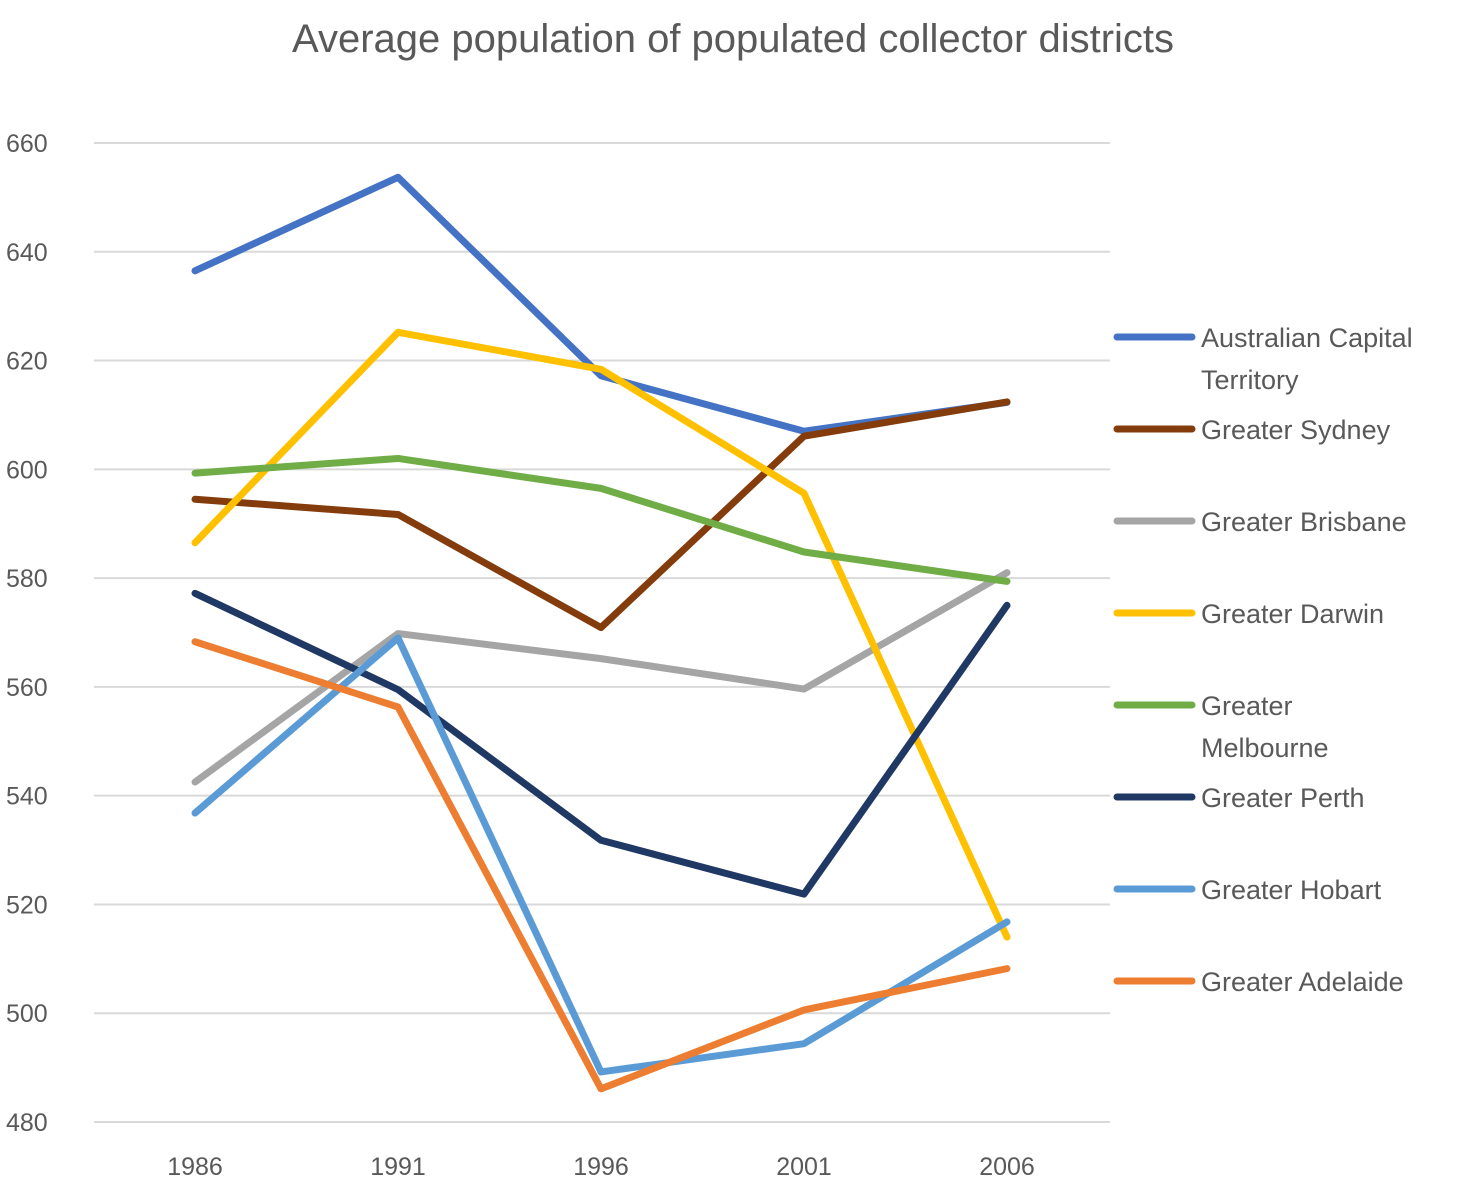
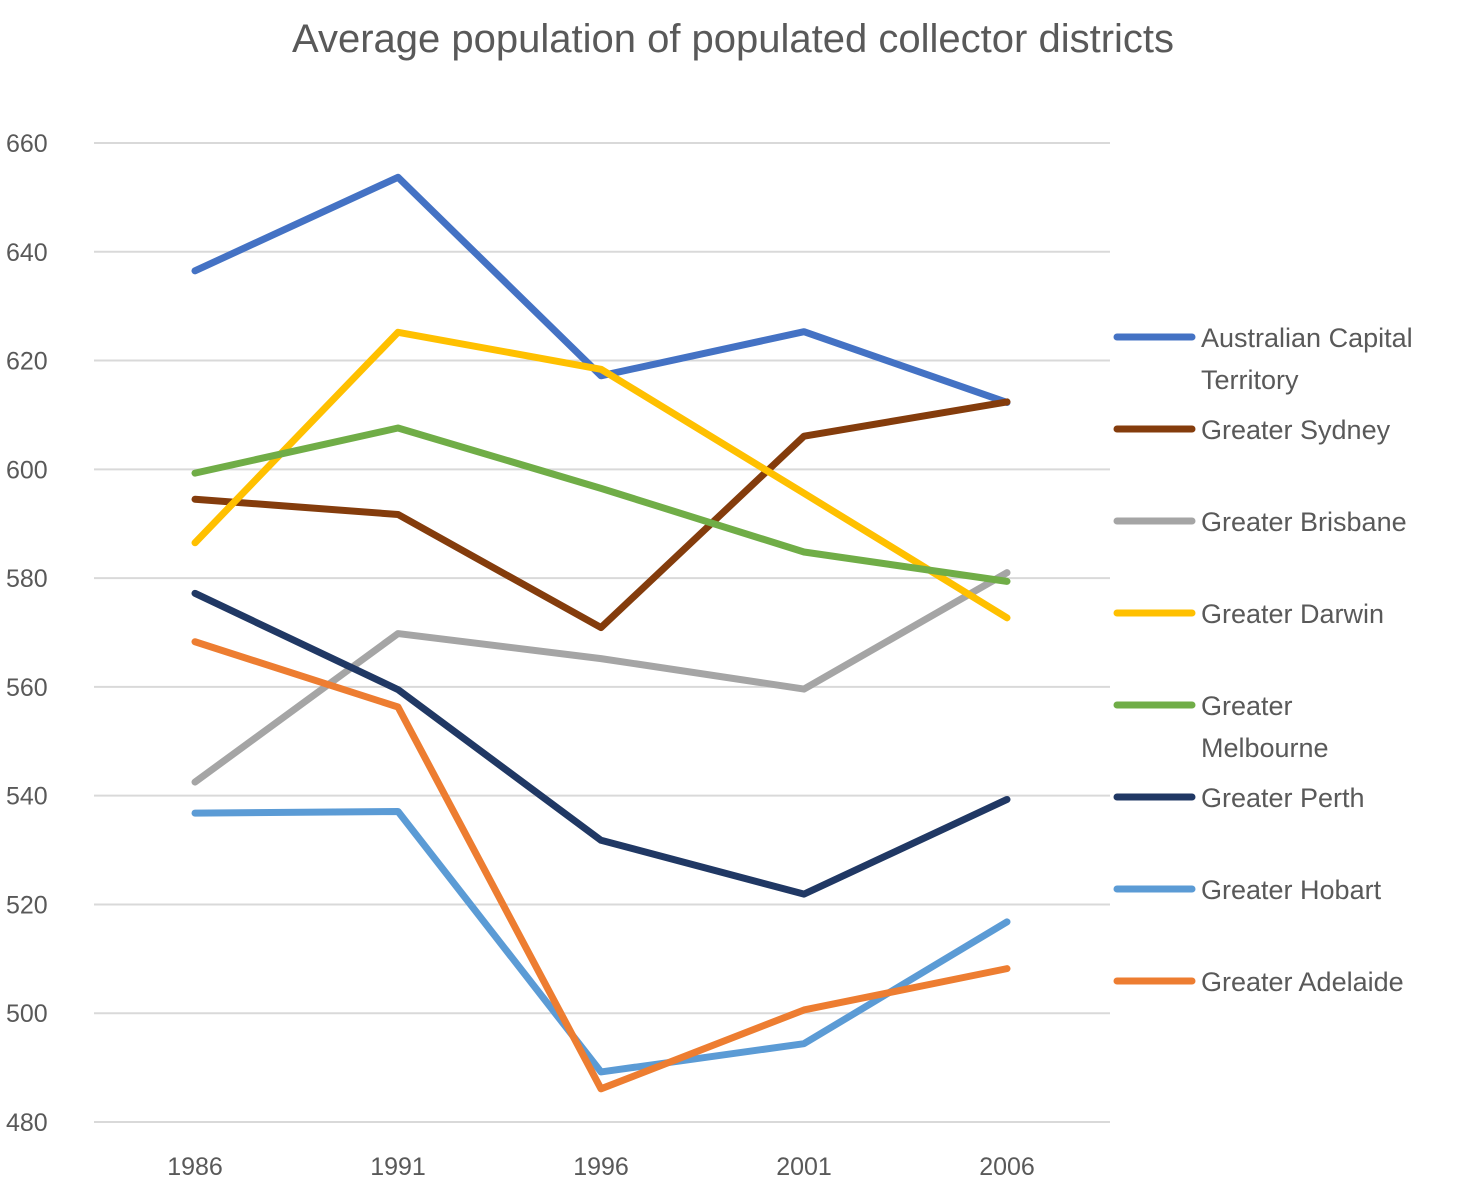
Greater Melbourne/1991: 602 -> 608
Greater Hobart/1991: 569 -> 537
Australian Capital Territory/2001: 607 -> 625
Greater Darwin/2006: 514 -> 573
Greater Perth/2006: 575 -> 539
